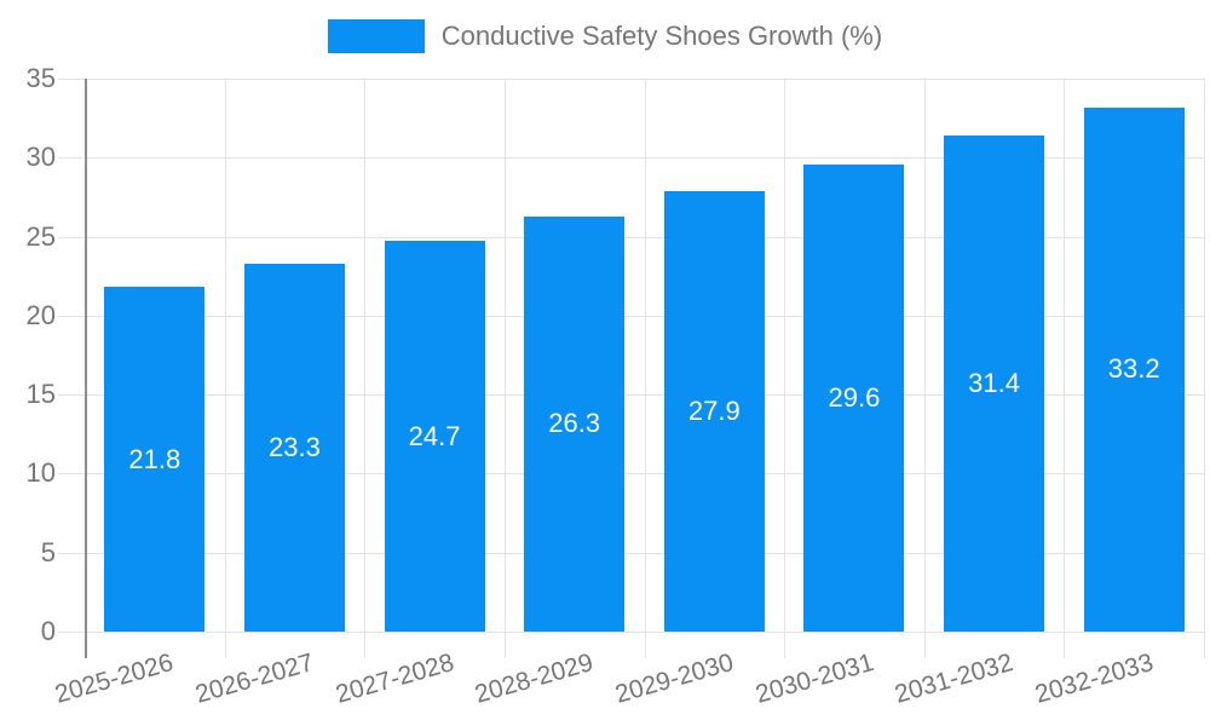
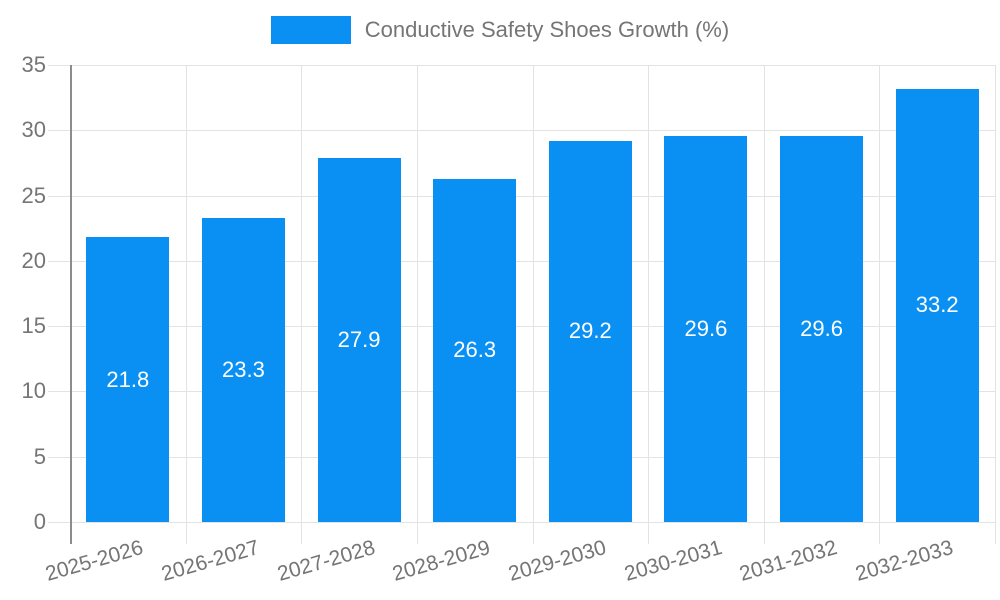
2027-2028: 24.7 -> 27.9
2029-2030: 27.9 -> 29.2
2031-2032: 31.4 -> 29.6
